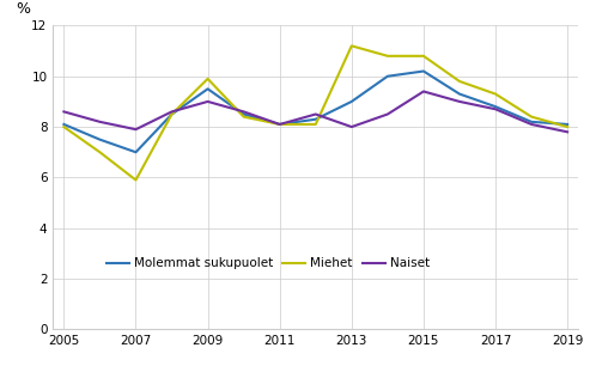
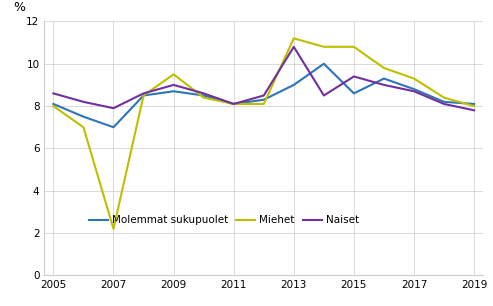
Miehet/2007: 5.9 -> 2.2
Molemmat sukupuolet/2009: 9.5 -> 8.7
Miehet/2009: 9.9 -> 9.5
Naiset/2013: 8.0 -> 10.8
Molemmat sukupuolet/2015: 10.2 -> 8.6
